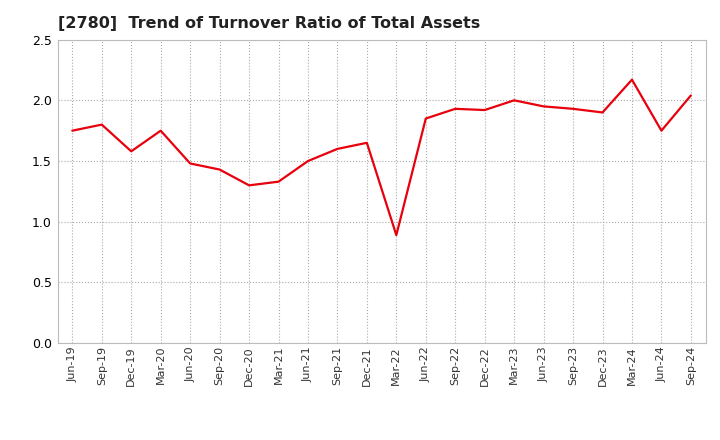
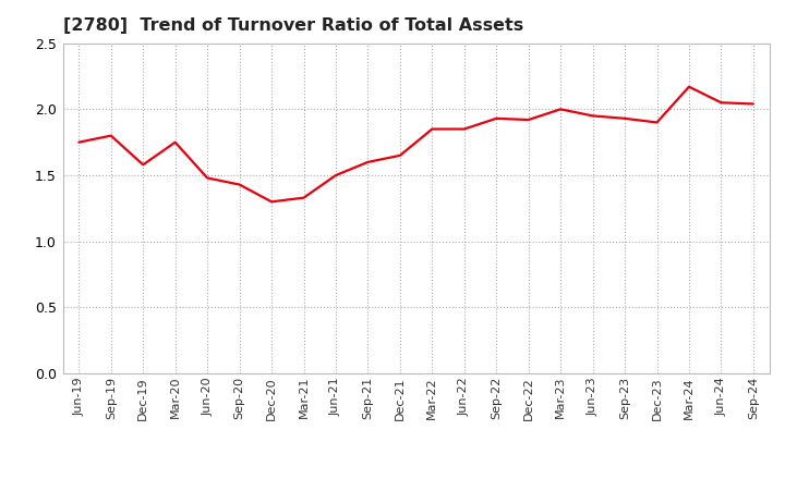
Mar-22: 0.89 -> 1.85
Jun-24: 1.75 -> 2.05
